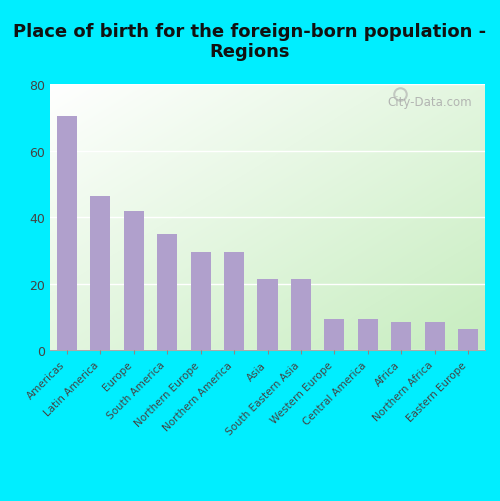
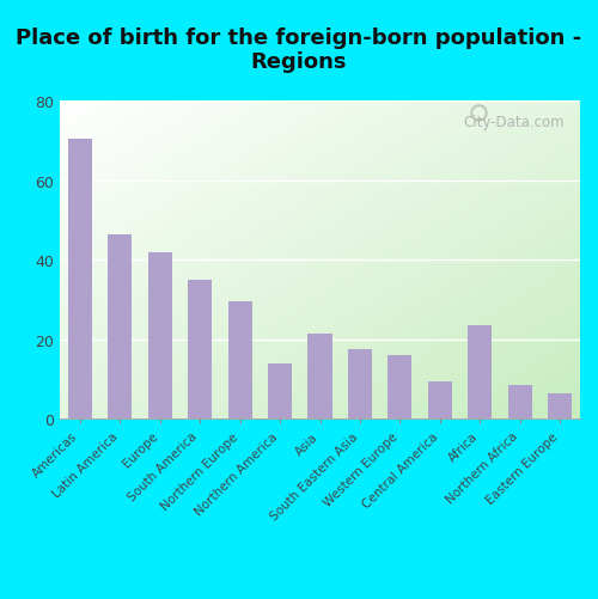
Northern America: 29.5 -> 14.0
South Eastern Asia: 21.5 -> 17.5
Western Europe: 9.5 -> 16.0
Africa: 8.5 -> 23.5
